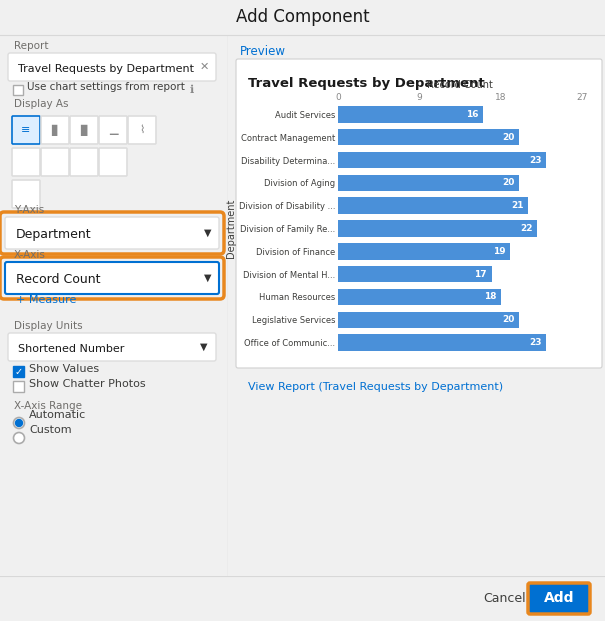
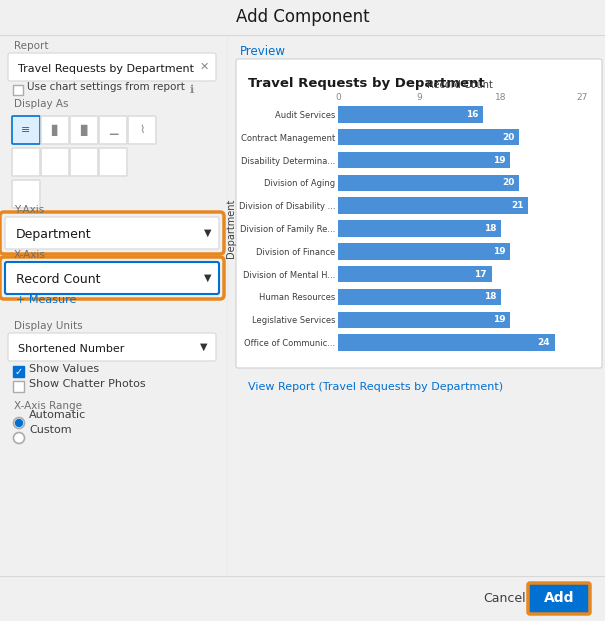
Disability Determina...: 23 -> 19
Division of Family Re...: 22 -> 18
Legislative Services: 20 -> 19
Office of Communic...: 23 -> 24
